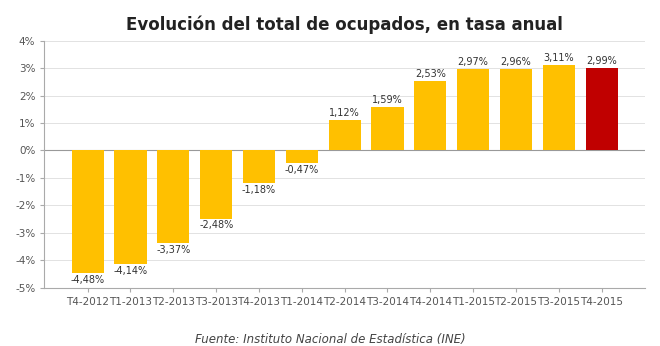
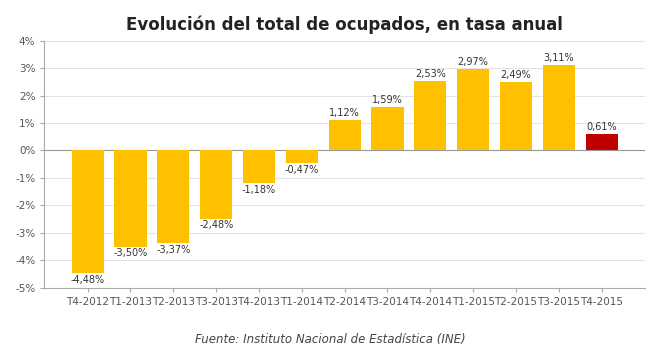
T1-2013: -4,14% -> -3,50%
T2-2015: 2,96% -> 2,49%
T4-2015: 2,99% -> 0,61%
